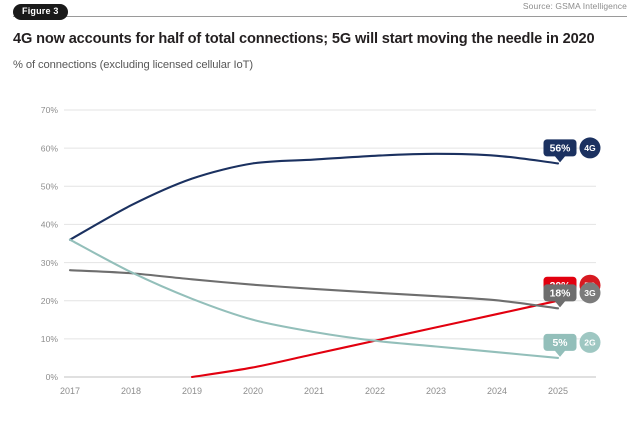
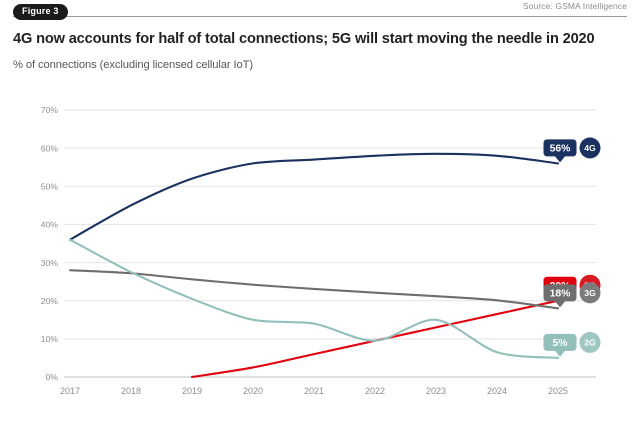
2G/2021: 12% -> 14%
2G/2023: 8% -> 15%
